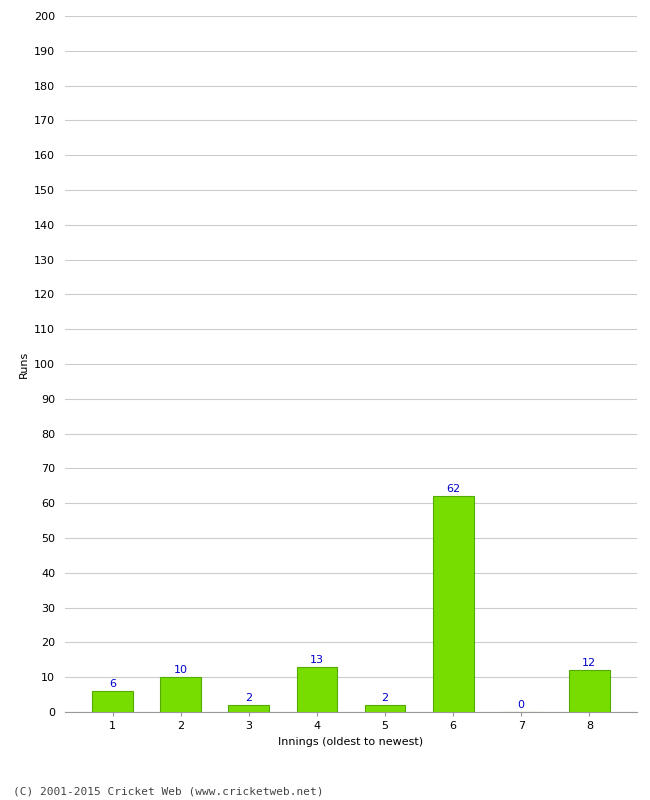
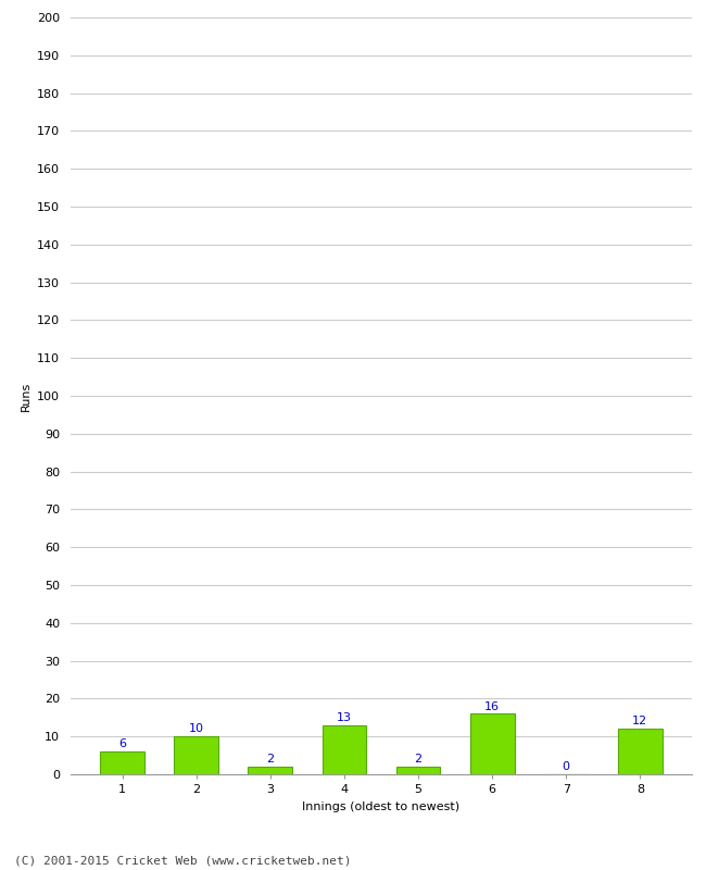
6: 62 -> 16
